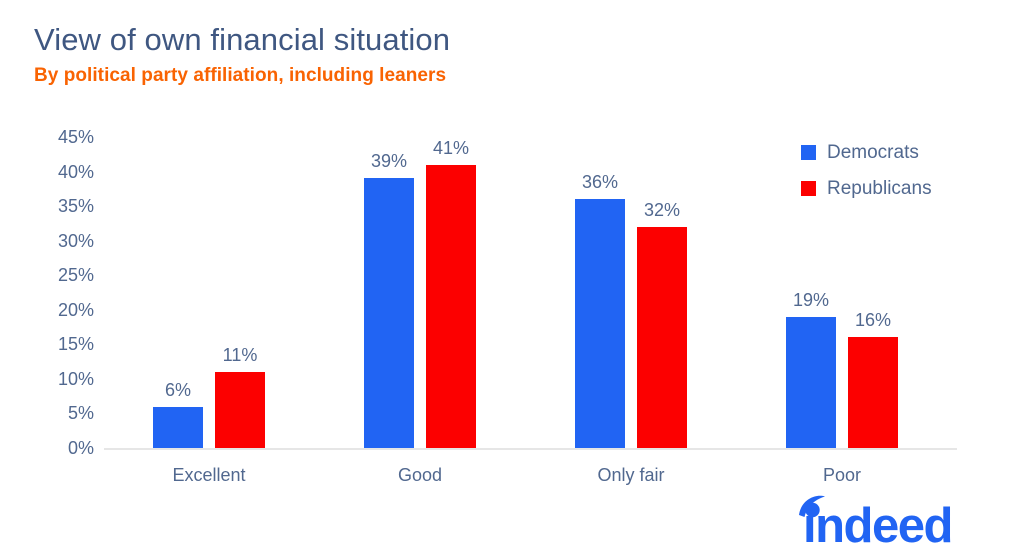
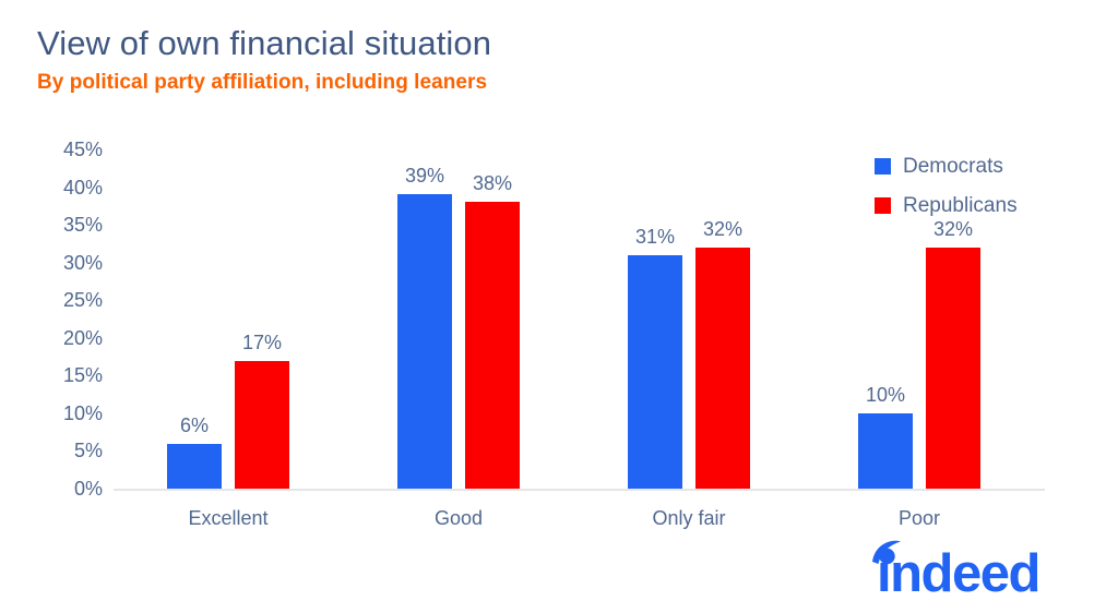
Republicans/Excellent: 11% -> 17%
Republicans/Good: 41% -> 38%
Democrats/Only fair: 36% -> 31%
Democrats/Poor: 19% -> 10%
Republicans/Poor: 16% -> 32%
